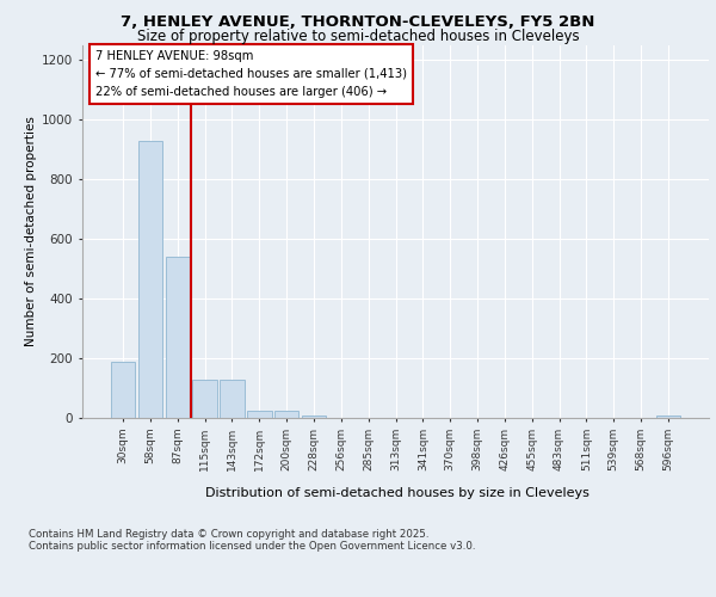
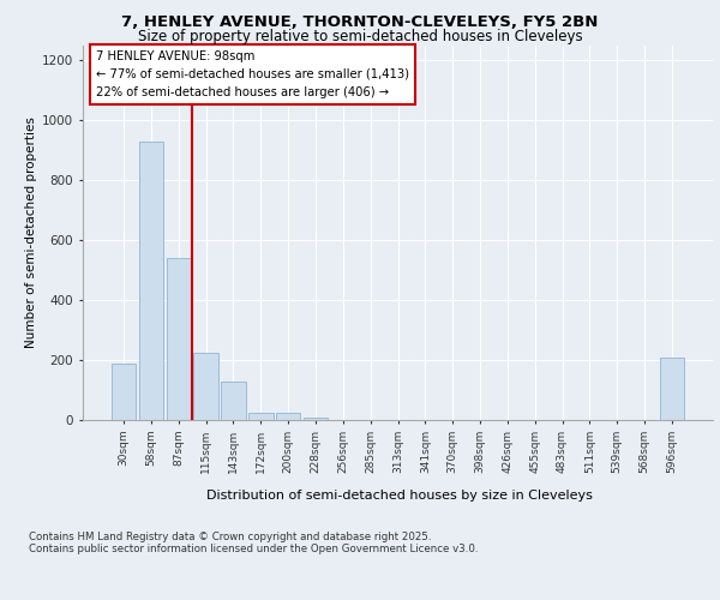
115sqm: 130 -> 225
596sqm: 10 -> 210
